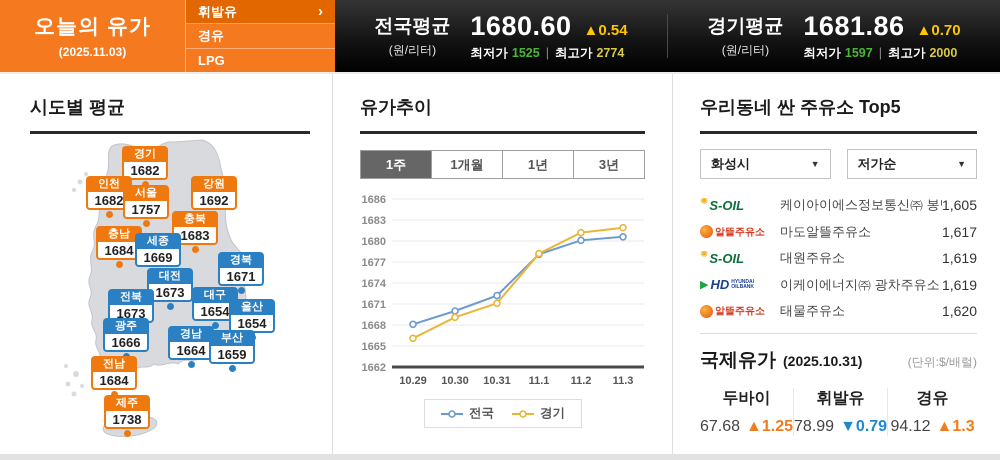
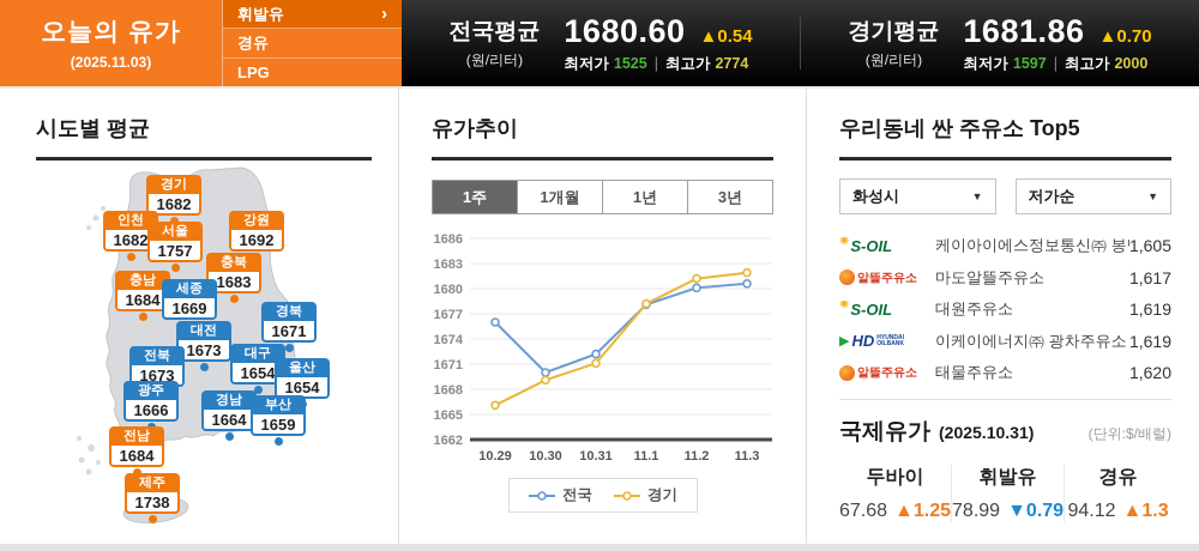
전국/10.29: 1668 -> 1676
